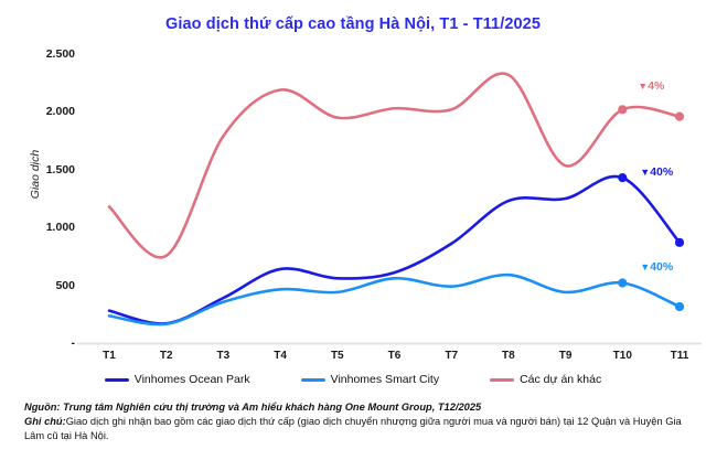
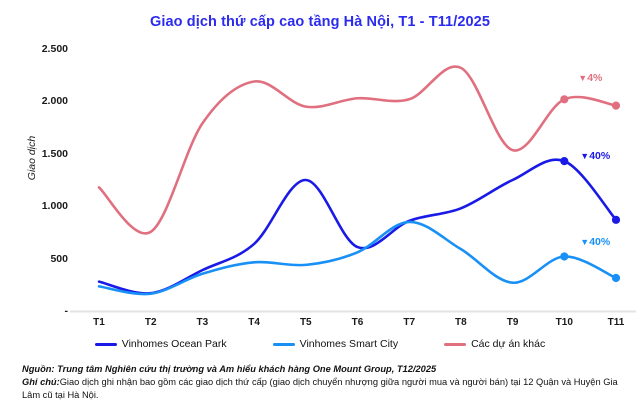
Vinhomes Ocean Park/T5: 560 -> 1250
Vinhomes Smart City/T7: 490 -> 850
Vinhomes Ocean Park/T8: 1230 -> 980
Vinhomes Smart City/T9: 440 -> 270
